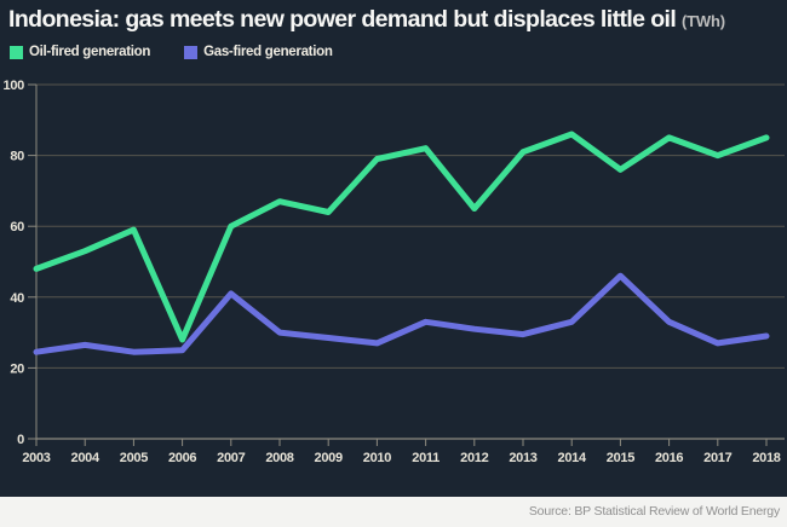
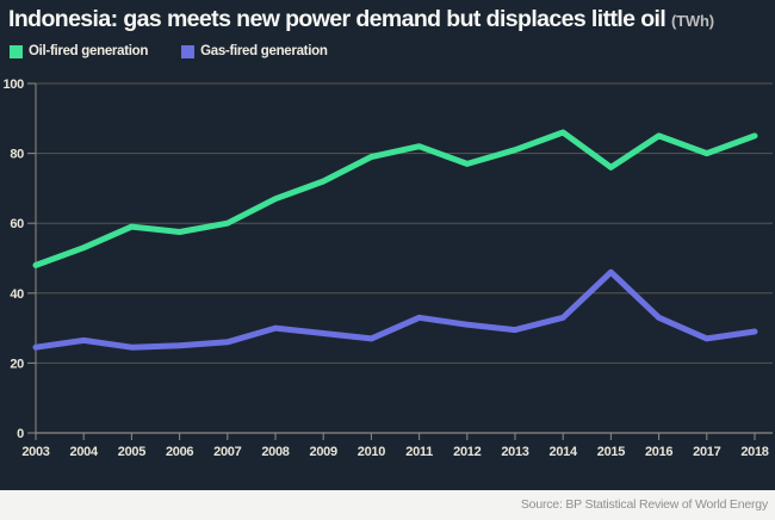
Oil-fired generation/2006: 28 -> 58
Gas-fired generation/2007: 41 -> 26
Oil-fired generation/2009: 64 -> 72
Oil-fired generation/2012: 65 -> 77
